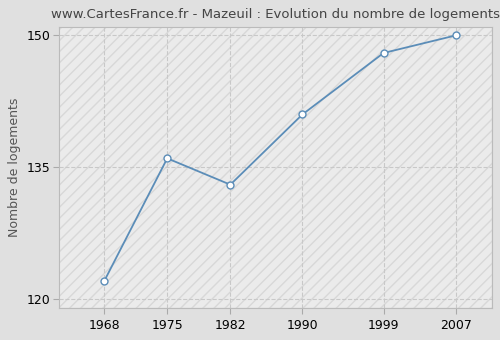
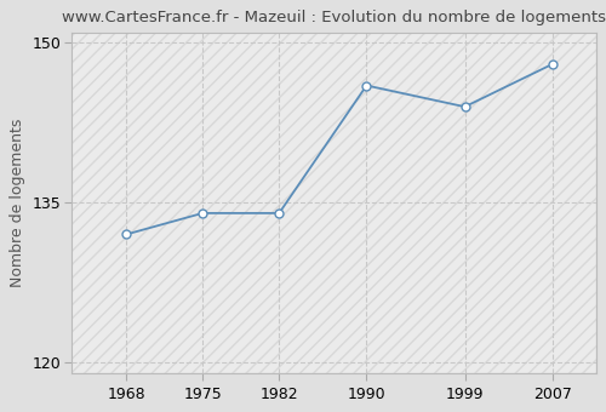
1968: 122 -> 132
1975: 136 -> 134
1982: 133 -> 134
1990: 141 -> 146
1999: 148 -> 144
2007: 150 -> 148
